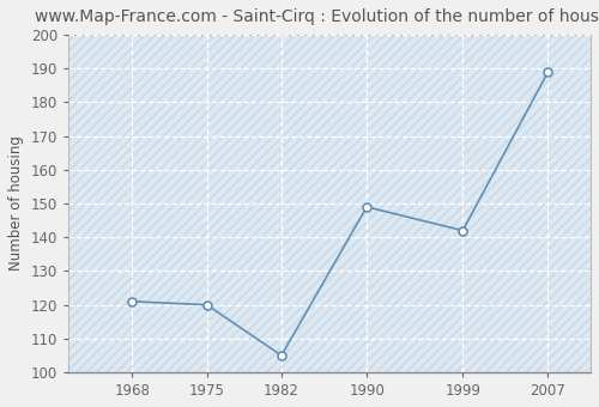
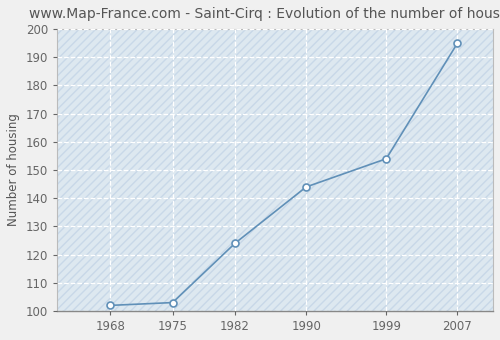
1968: 121 -> 102
1975: 120 -> 103
1982: 105 -> 124
1990: 149 -> 144
1999: 142 -> 154
2007: 189 -> 195
